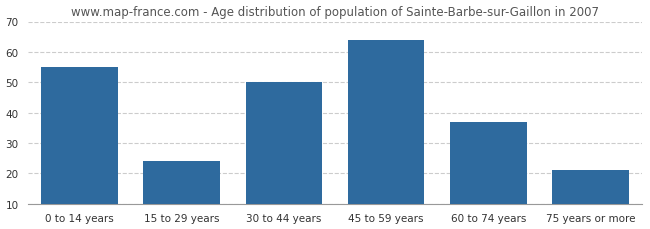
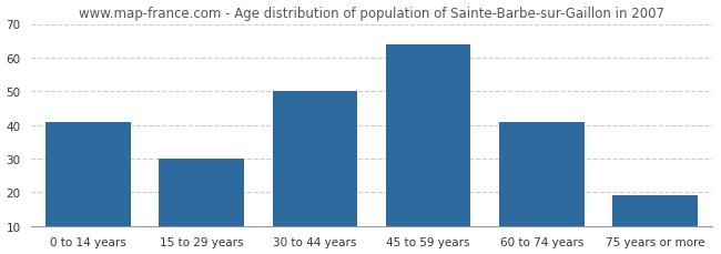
0 to 14 years: 55 -> 41
15 to 29 years: 24 -> 30
60 to 74 years: 37 -> 41
75 years or more: 21 -> 19
